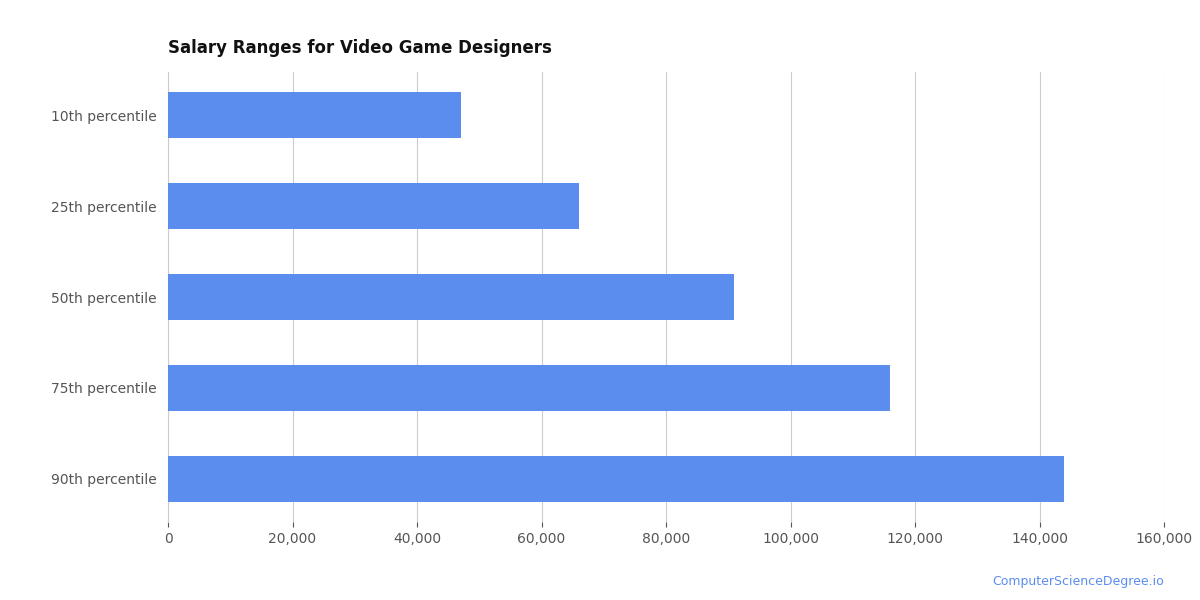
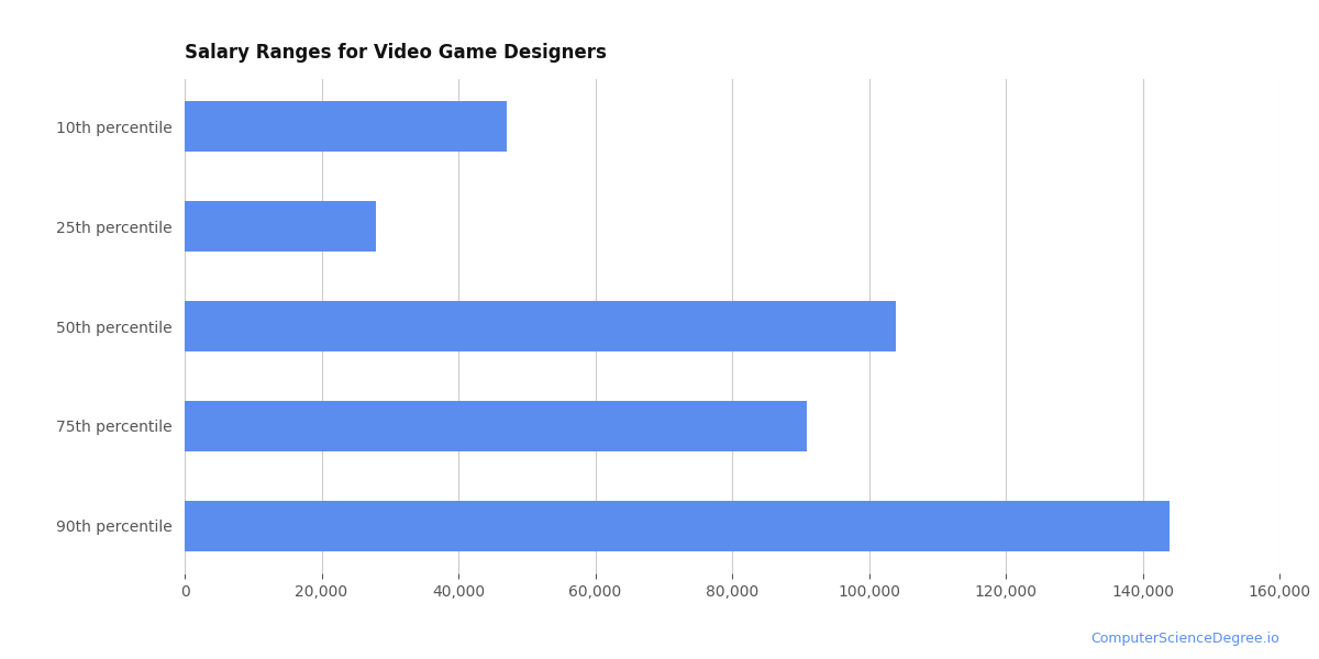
25th percentile: 66,000 -> 28,000
50th percentile: 91,000 -> 104,000
75th percentile: 116,000 -> 91,000
